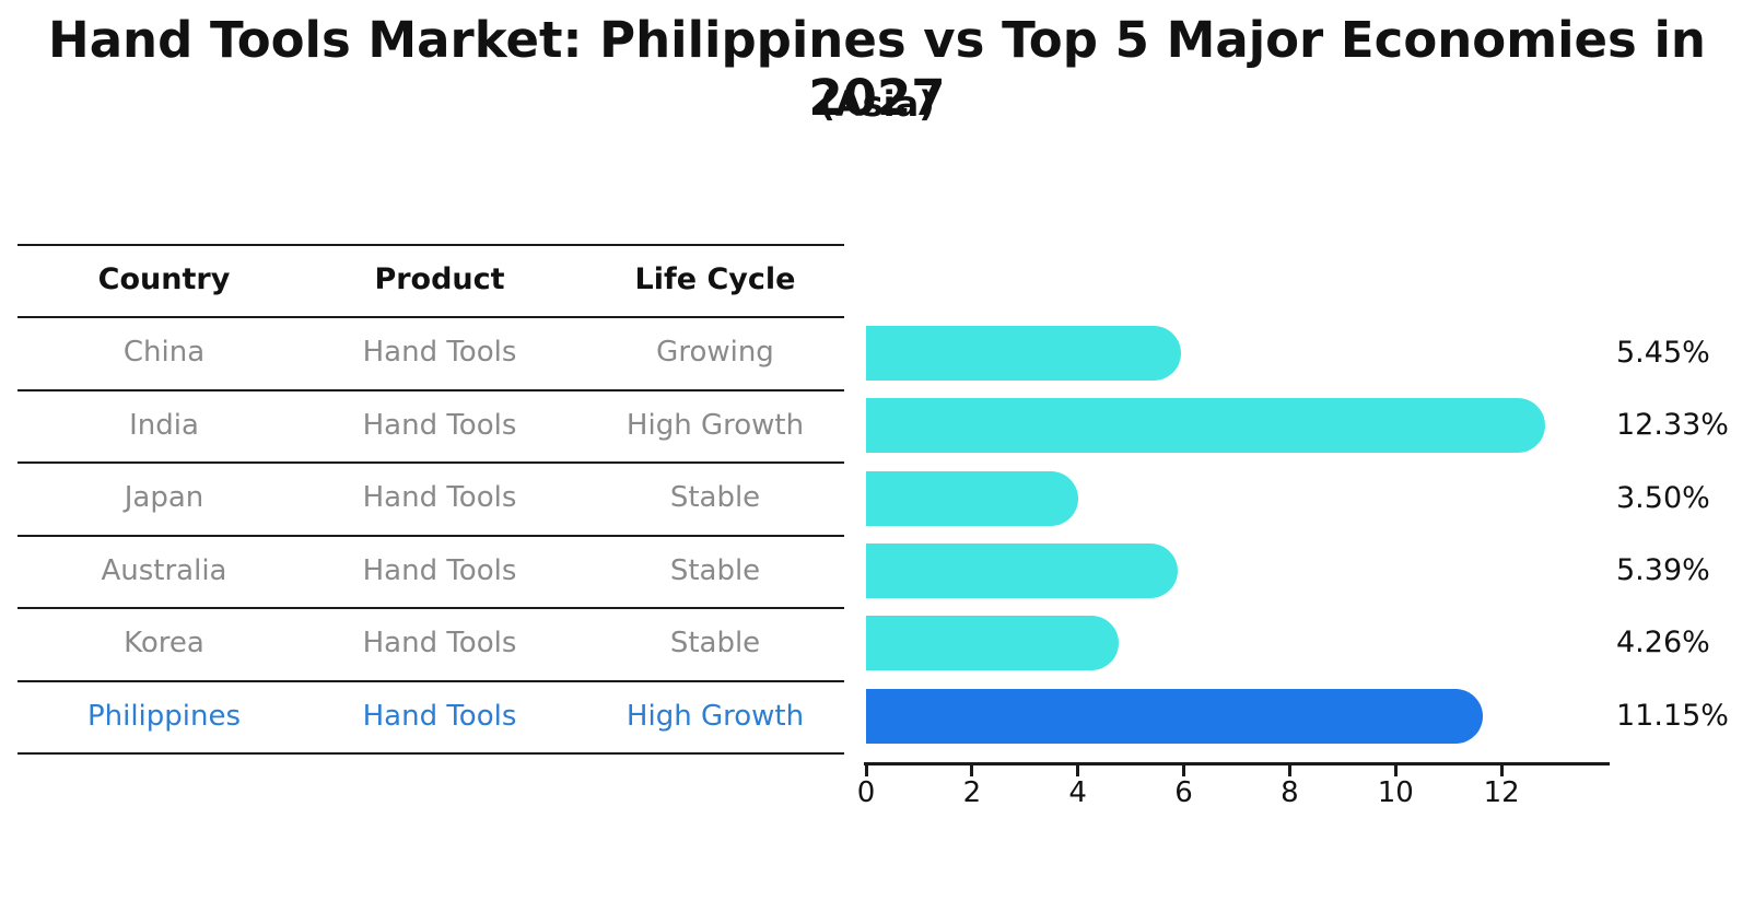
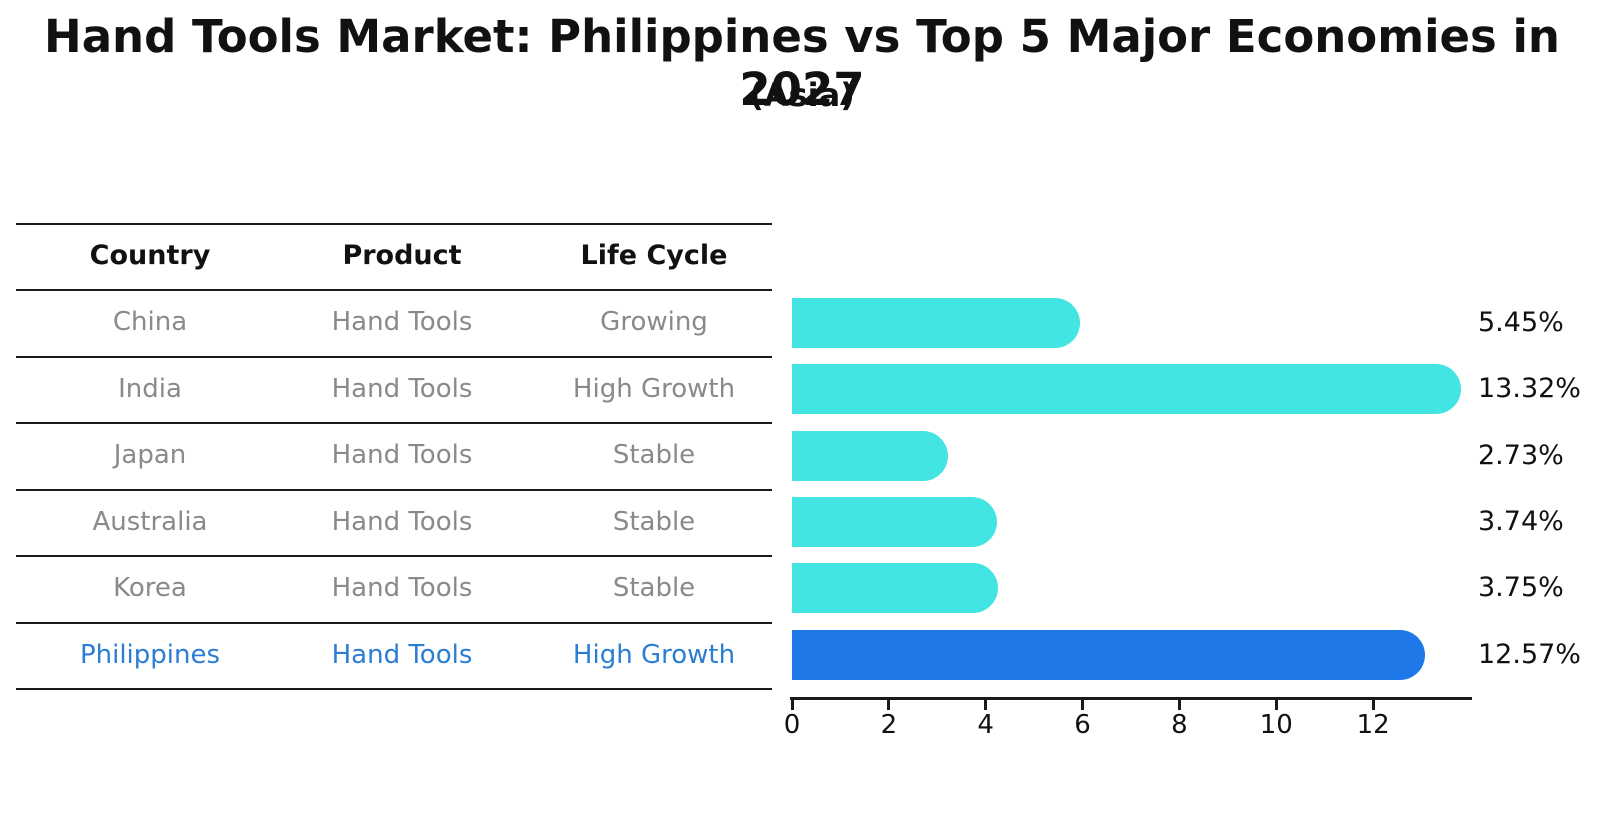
India: 12.33% -> 13.32%
Japan: 3.50% -> 2.73%
Australia: 5.39% -> 3.74%
Korea: 4.26% -> 3.75%
Philippines: 11.15% -> 12.57%
